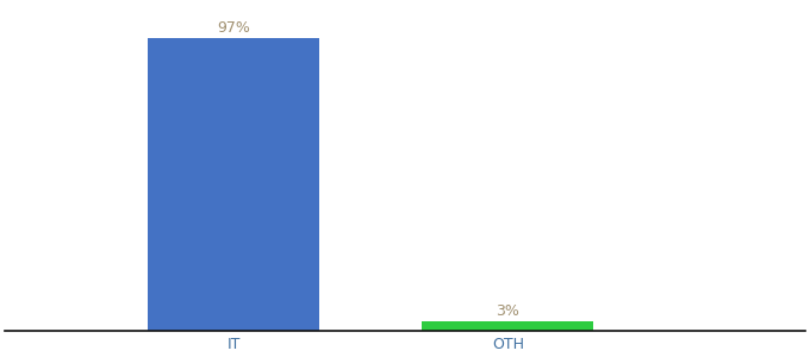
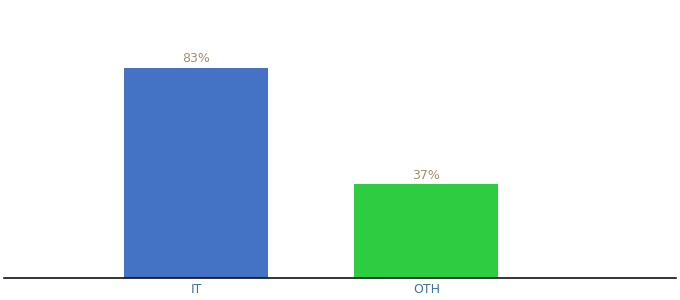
IT: 97% -> 83%
OTH: 3% -> 37%
